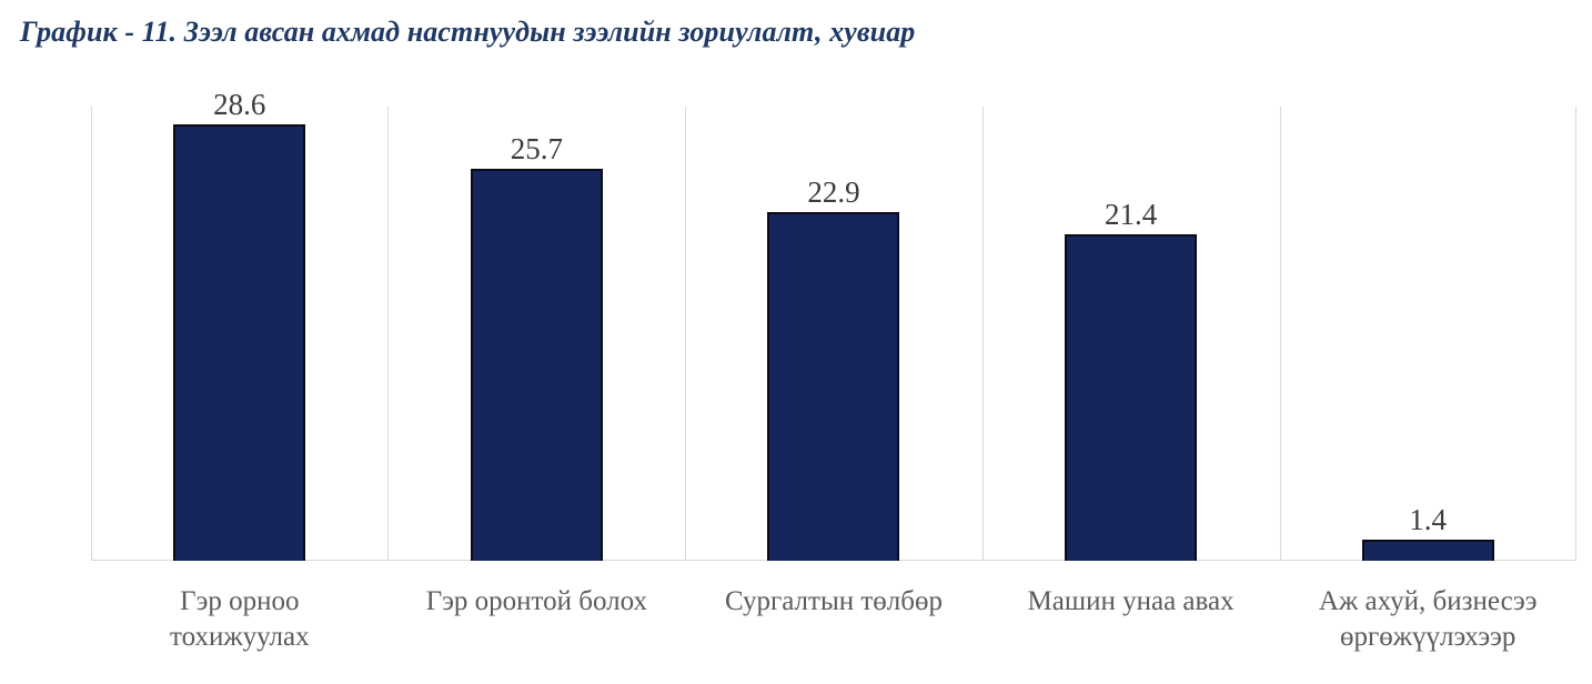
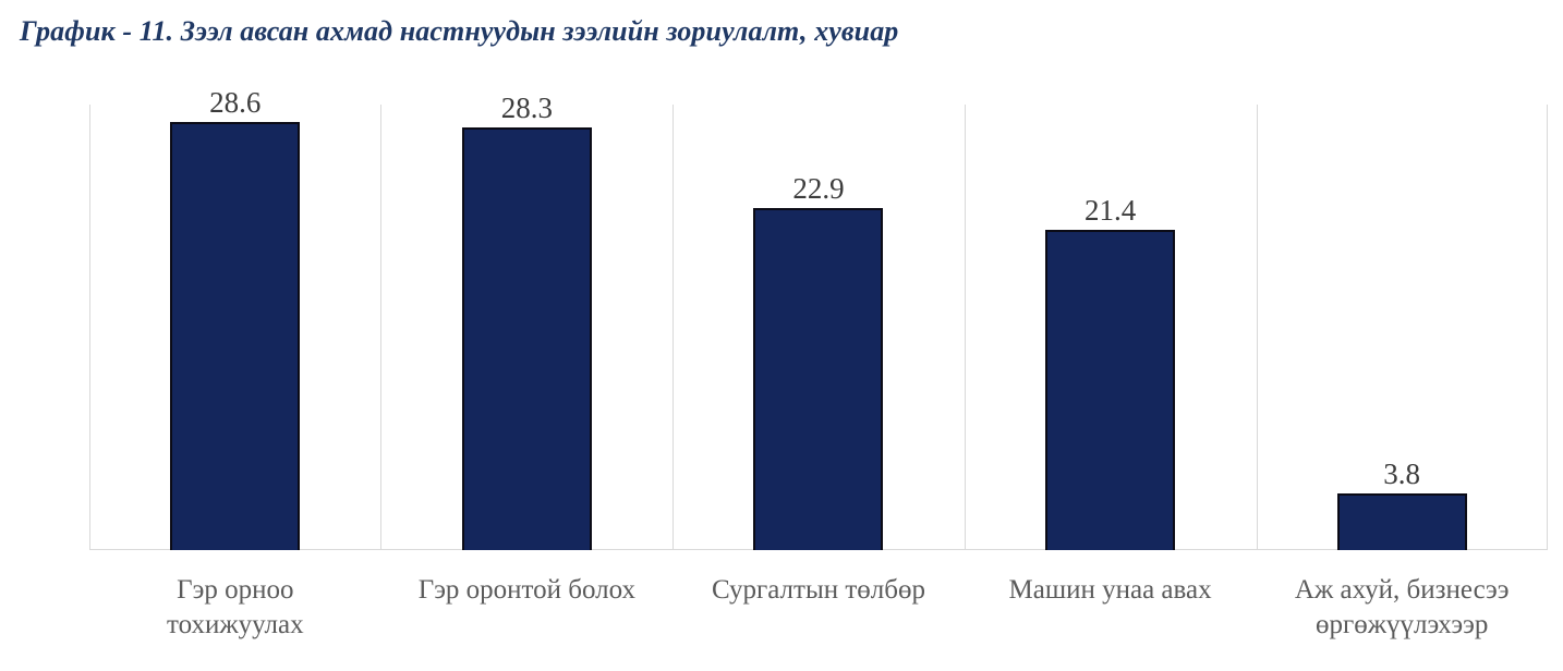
Гэр оронтой болох: 25.7 -> 28.3
Аж ахуй, бизнесээ өргөжүүлэхээр: 1.4 -> 3.8
